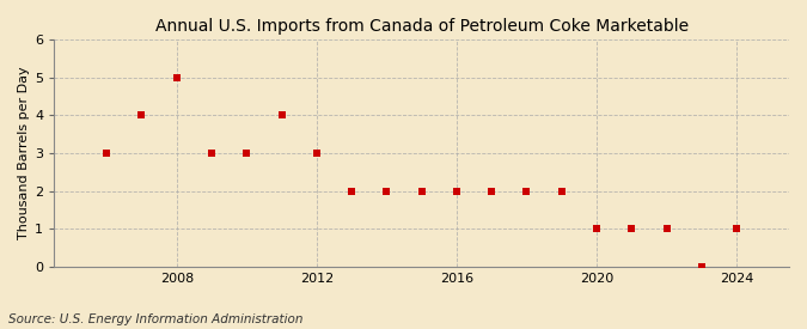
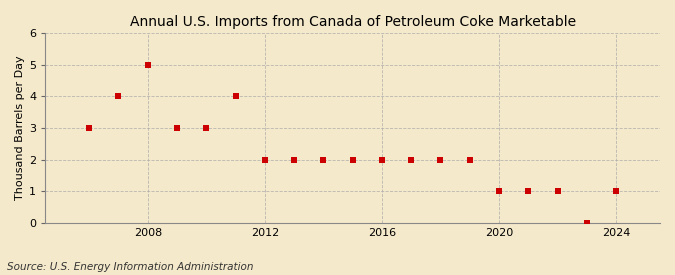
2012: 3 -> 2
